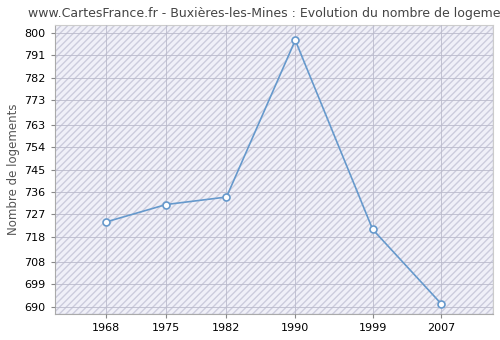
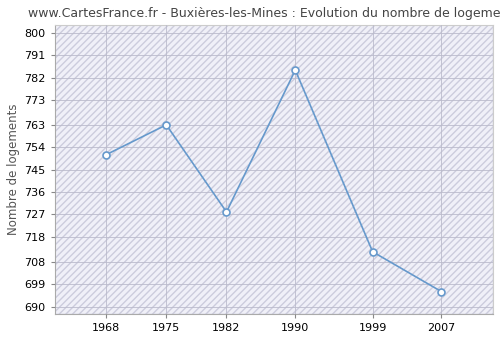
1968: 724 -> 751
1975: 731 -> 763
1982: 734 -> 728
1990: 797 -> 785
1999: 721 -> 712
2007: 691 -> 696
